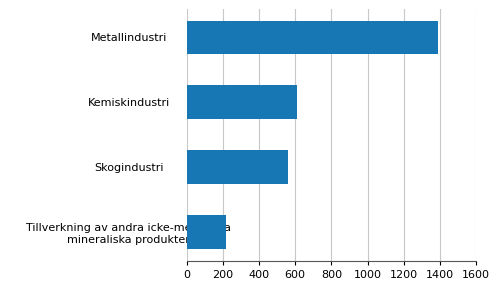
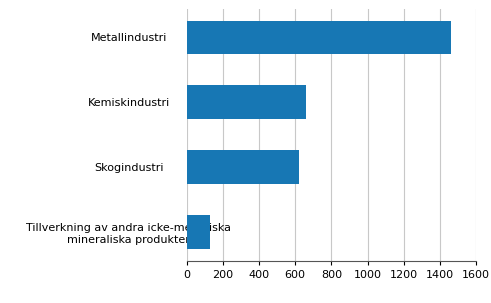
Metallindustri: 1390 -> 1460
Kemiskindustri: 610 -> 660
Skogindustri: 560 -> 620
Tillverkning av andra icke-metalliska mineraliska produkter: 220 -> 130
